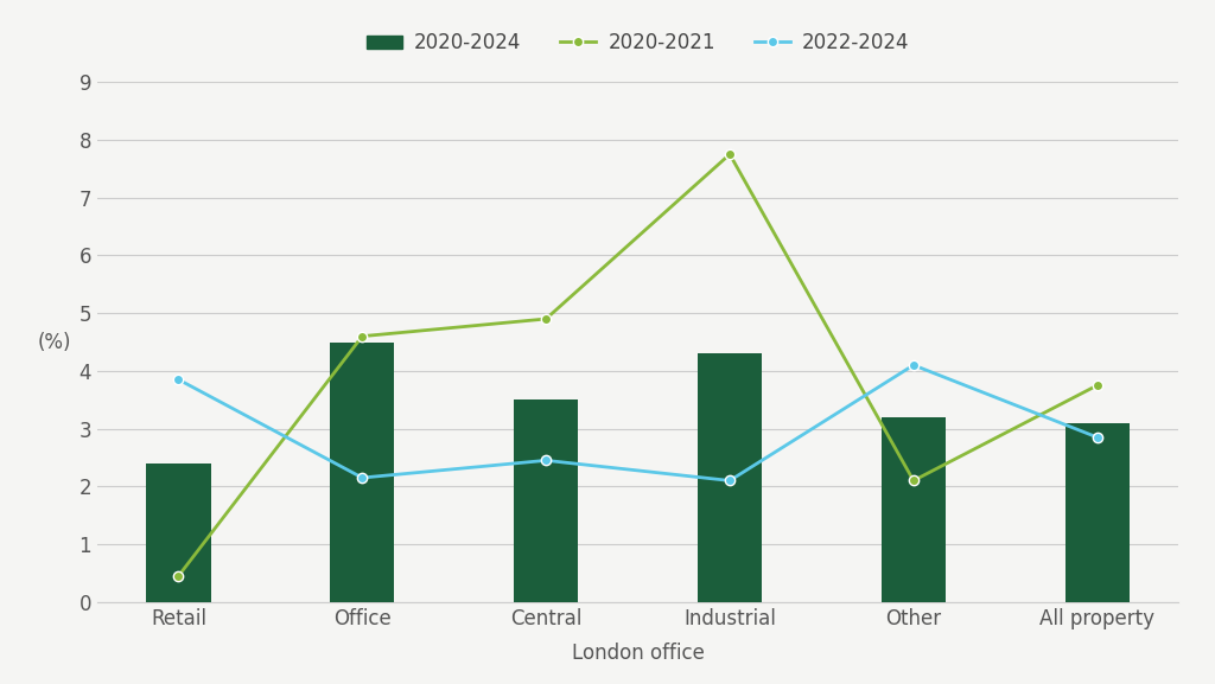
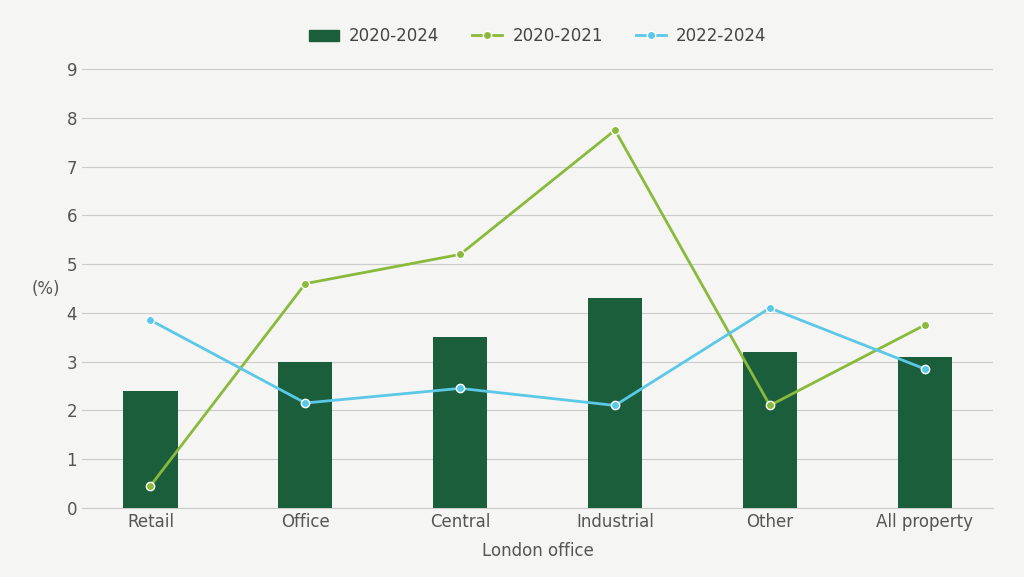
2020-2024/Office: 4.5 -> 3.0
2020-2021/Central: 4.90 -> 5.20
